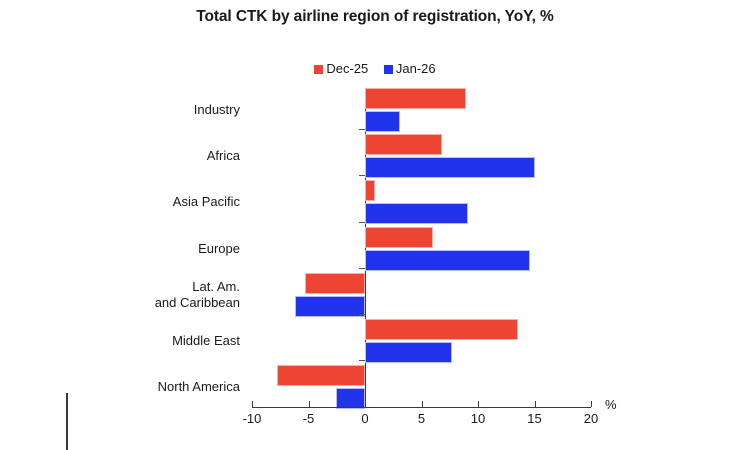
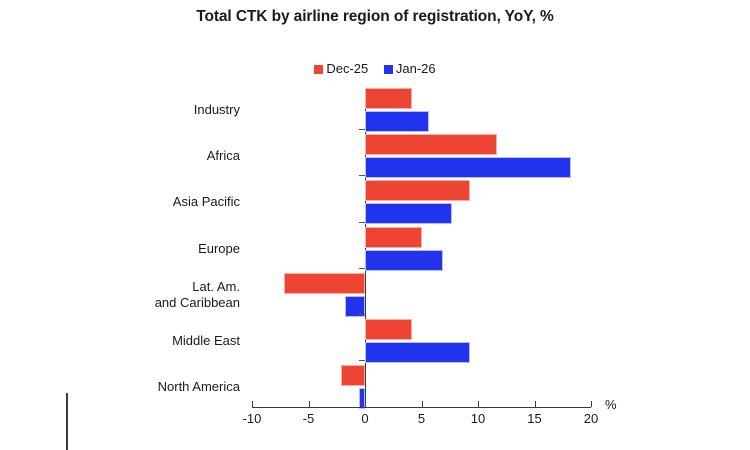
Dec-25/Industry: 8.9 -> 4.2
Jan-26/Industry: 3.1 -> 5.7
Dec-25/Africa: 6.8 -> 11.7
Jan-26/Africa: 15.0 -> 18.2
Dec-25/Asia Pacific: 0.9 -> 9.3
Jan-26/Asia Pacific: 9.1 -> 7.7
Dec-25/Europe: 6.0 -> 5.0
Jan-26/Europe: 14.6 -> 6.9
Dec-25/Lat. Am. and Caribbean: -5.3 -> -7.2
Jan-26/Lat. Am. and Caribbean: -6.2 -> -1.8
Dec-25/Middle East: 13.5 -> 4.2
Jan-26/Middle East: 7.7 -> 9.3
Dec-25/North America: -7.8 -> -2.1
Jan-26/North America: -2.6 -> -0.5
